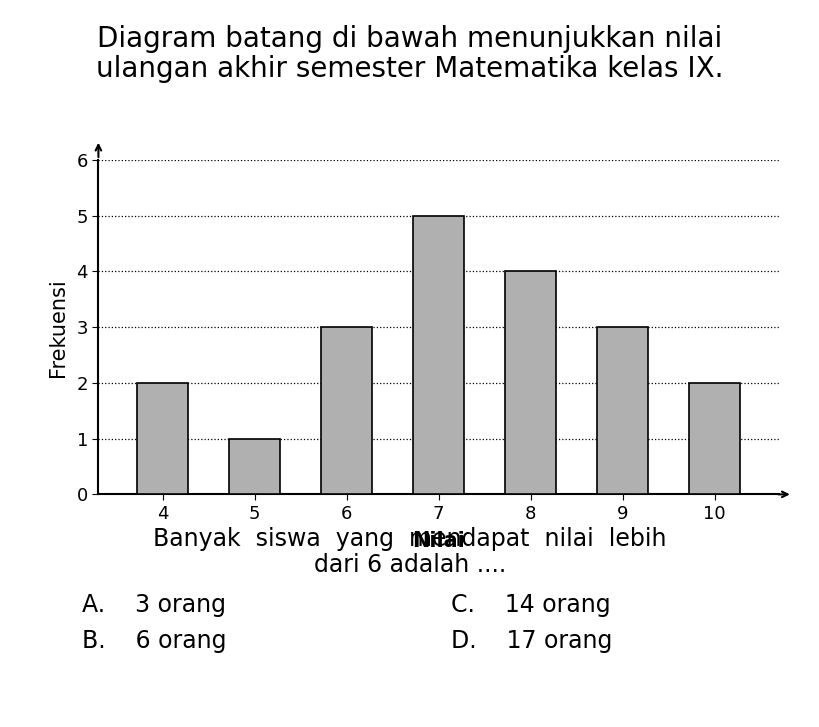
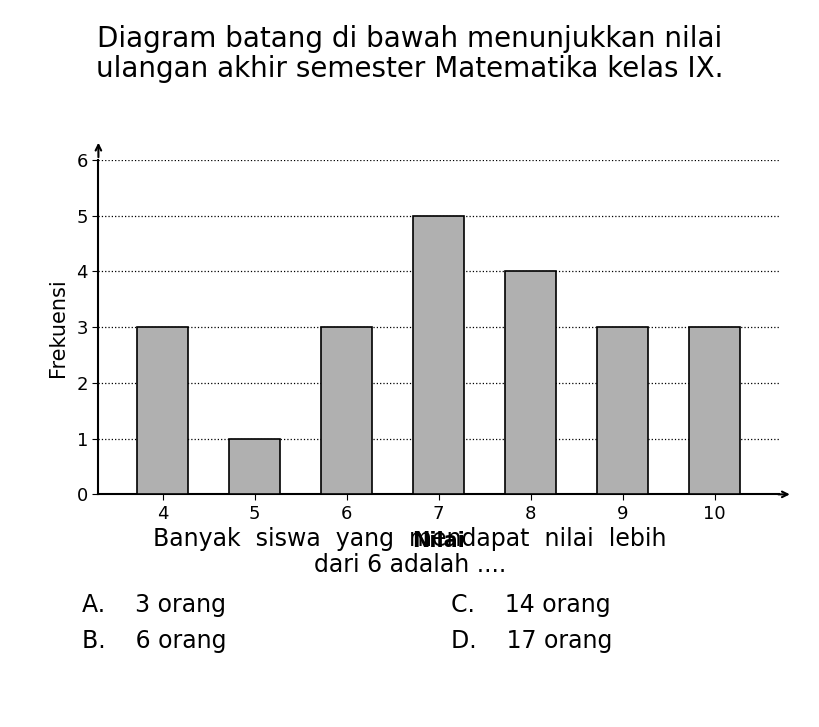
4: 2 -> 3
10: 2 -> 3
